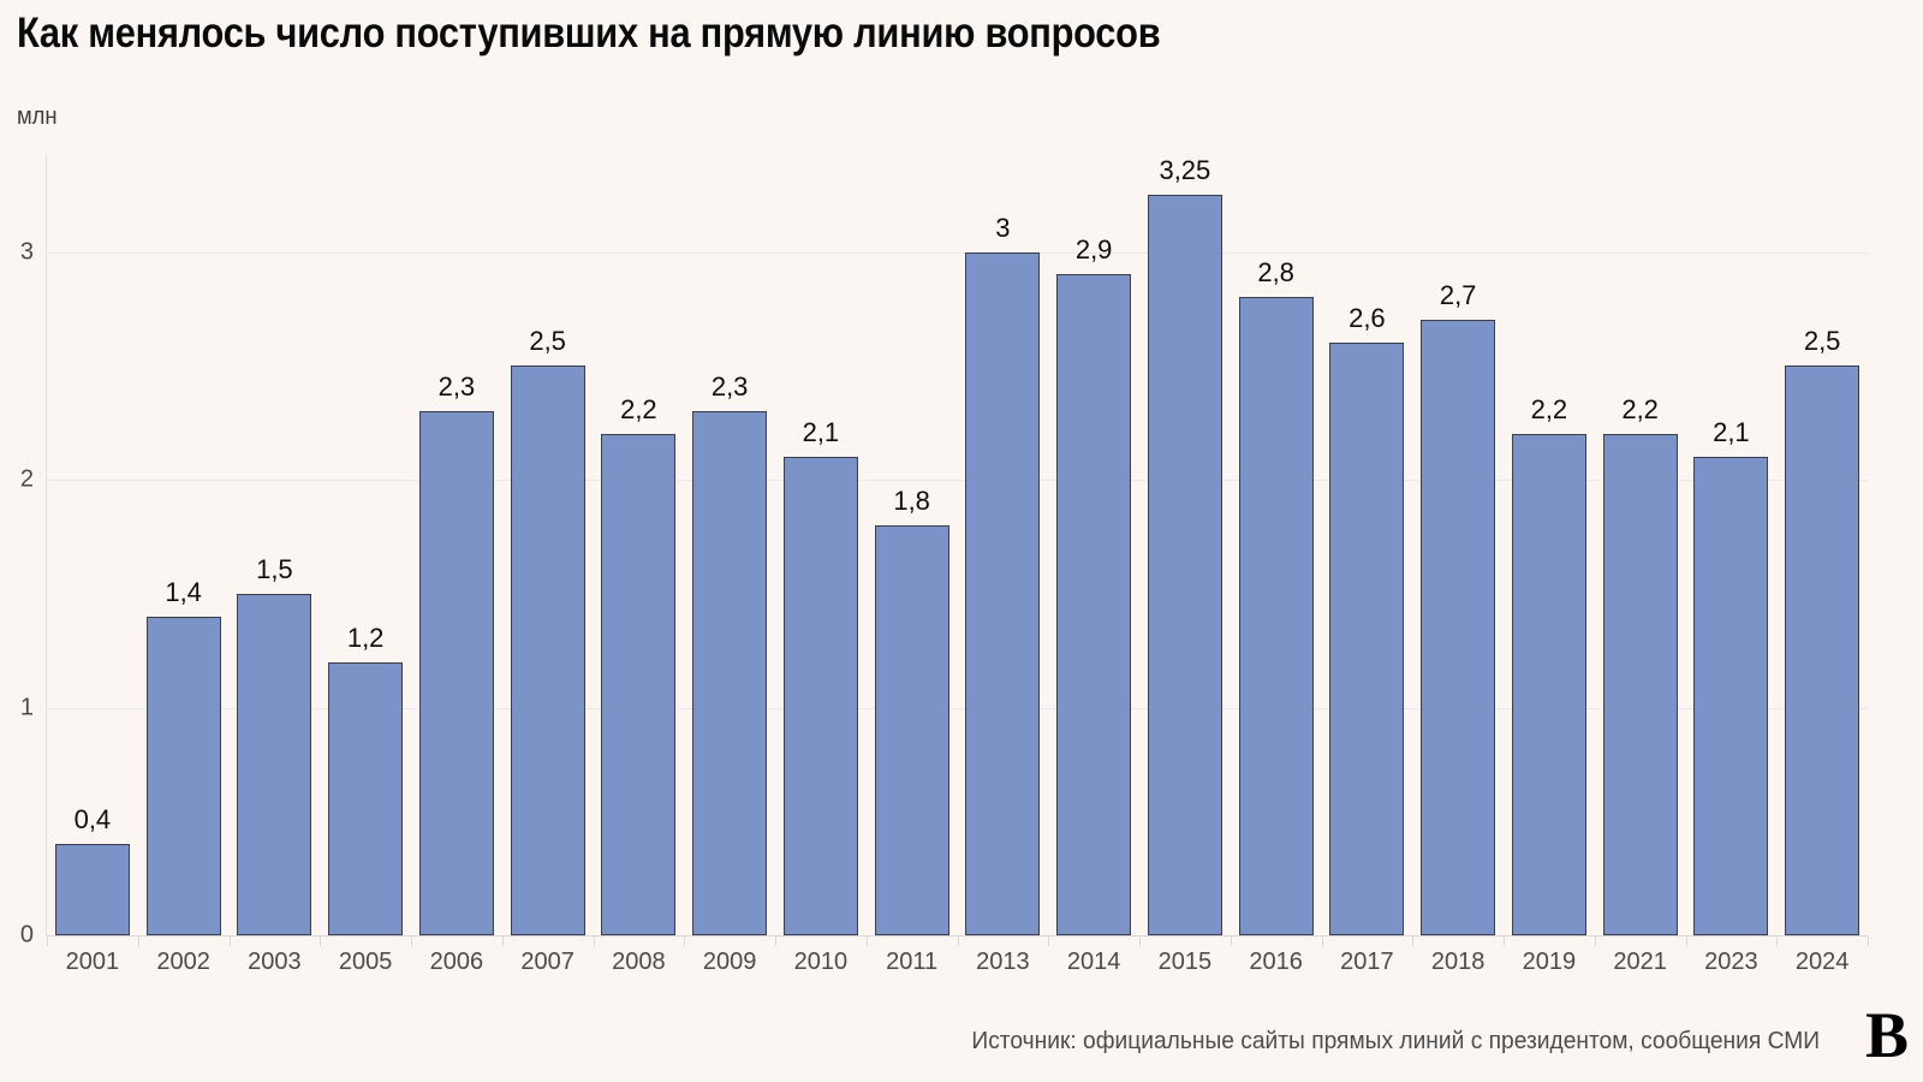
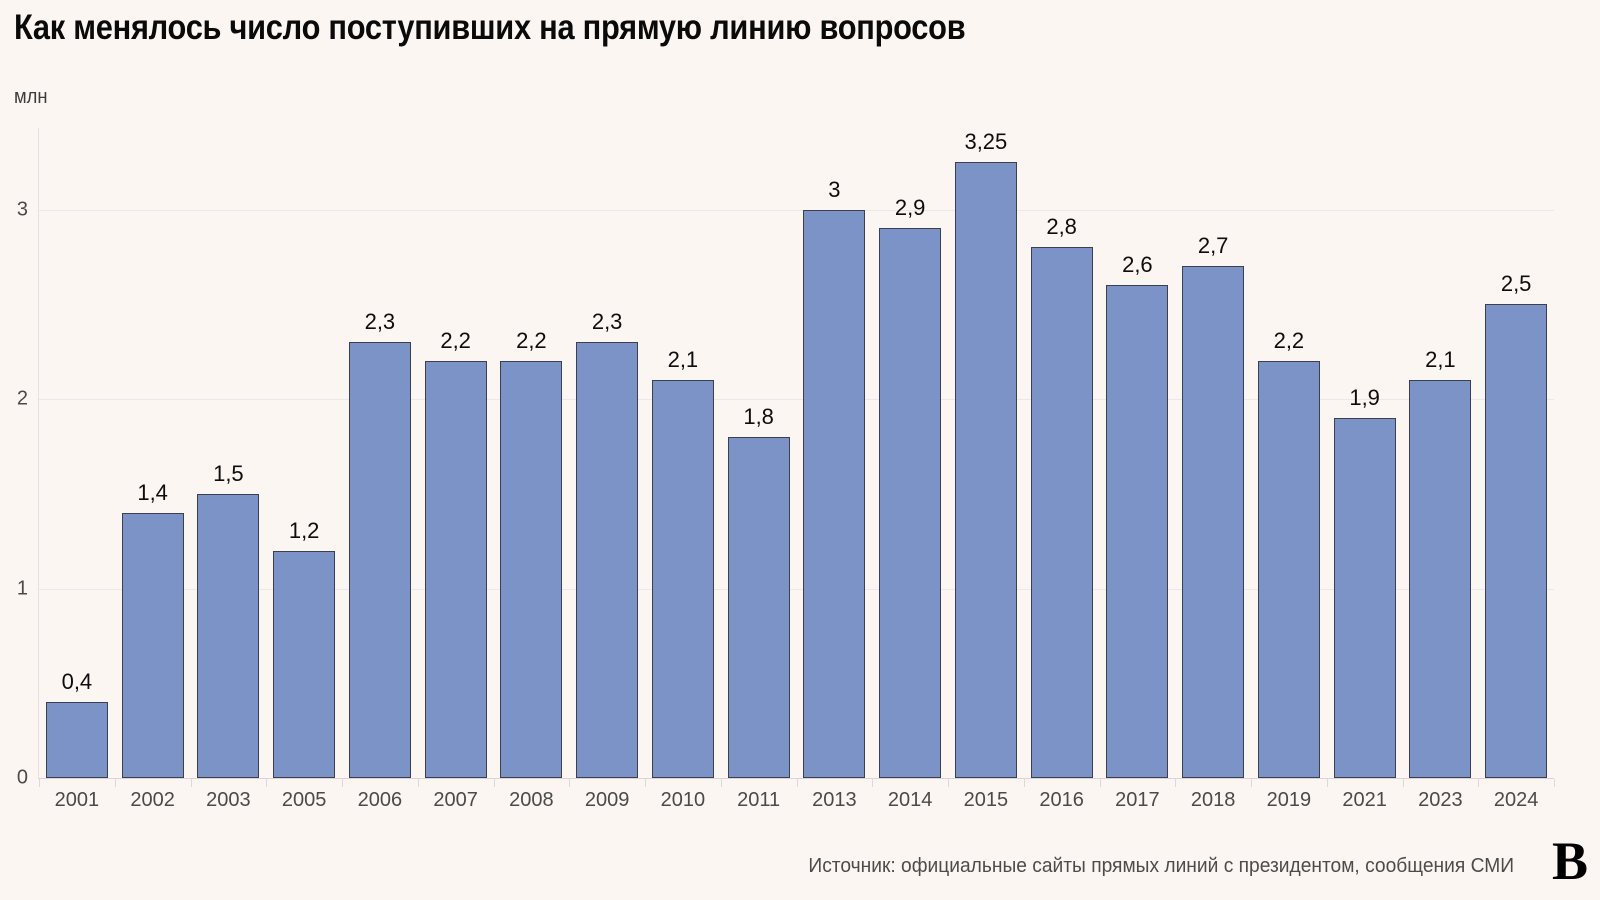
2007: 2,5 -> 2,2
2021: 2,2 -> 1,9
